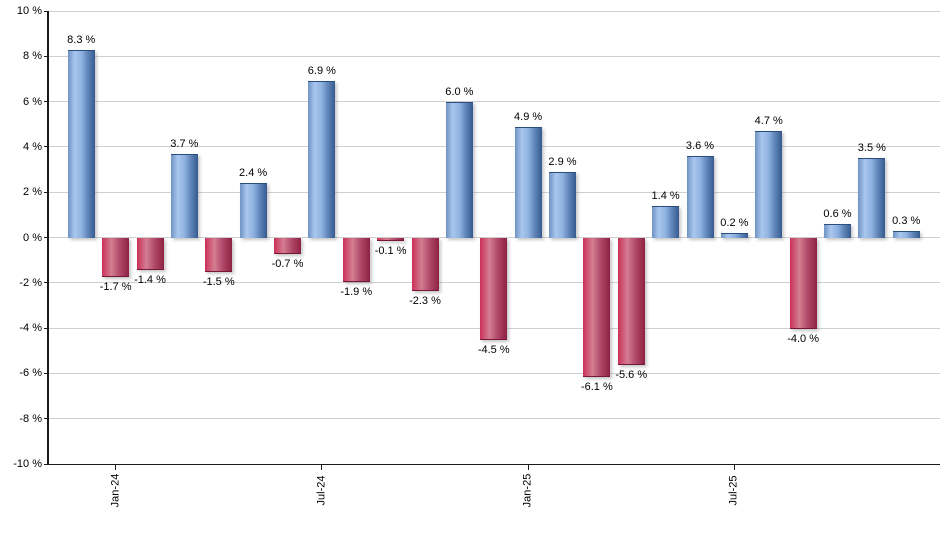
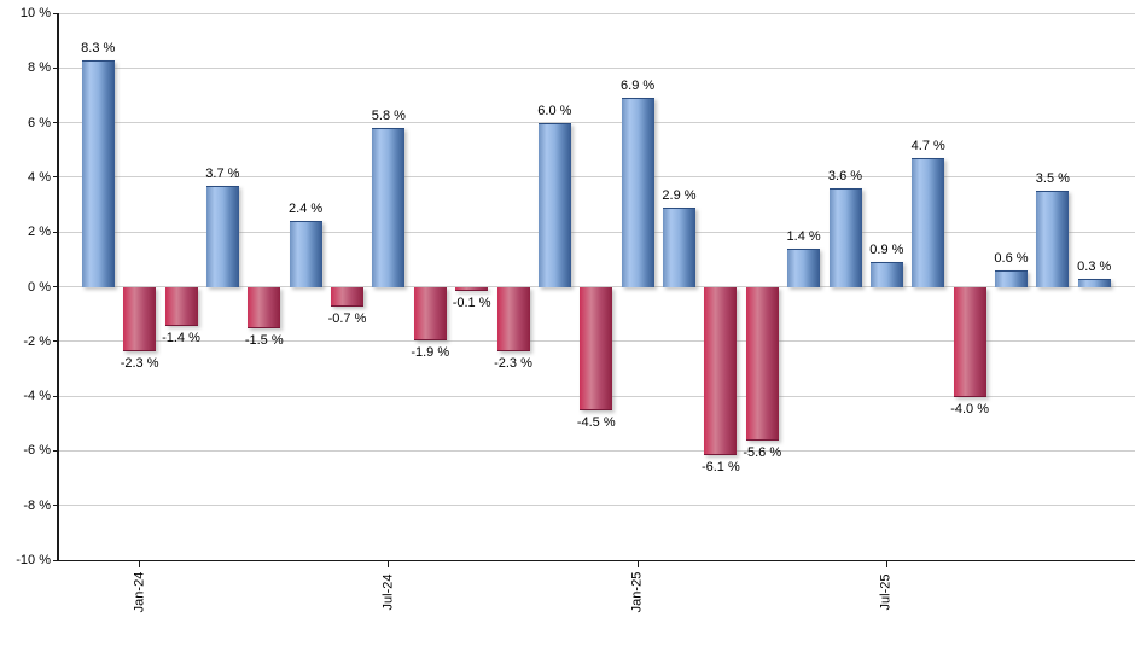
Jan-24: -1.7 -> -2.3
Jul-24: 6.9 -> 5.8
Jan-25: 4.9 -> 6.9
Jul-25: 0.2 -> 0.9
